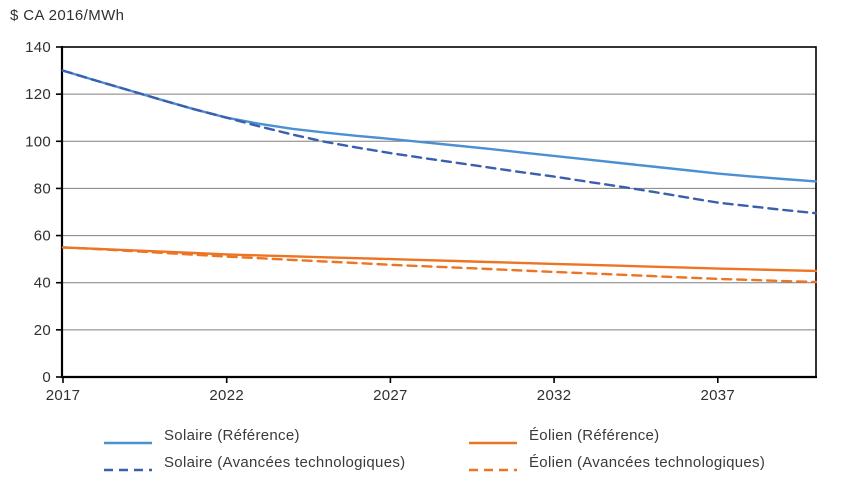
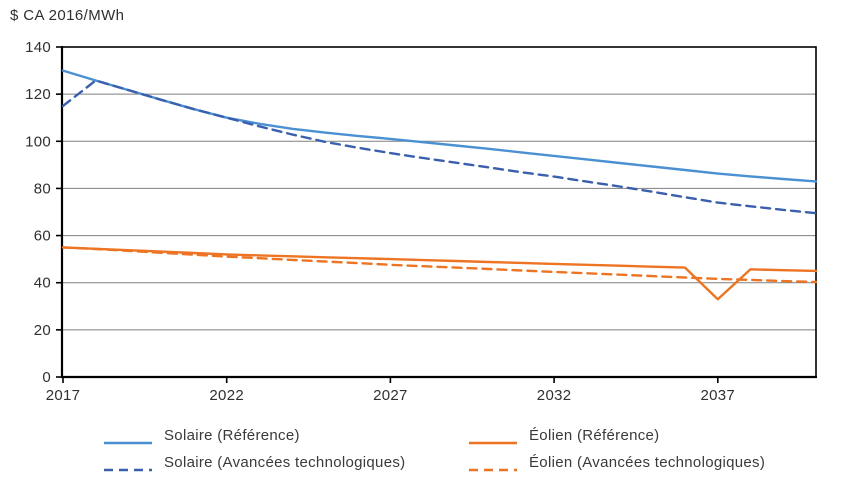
Solaire (Avancées technologiques)/2017: 130 -> 115
Éolien (Référence)/2037: 46 -> 33
